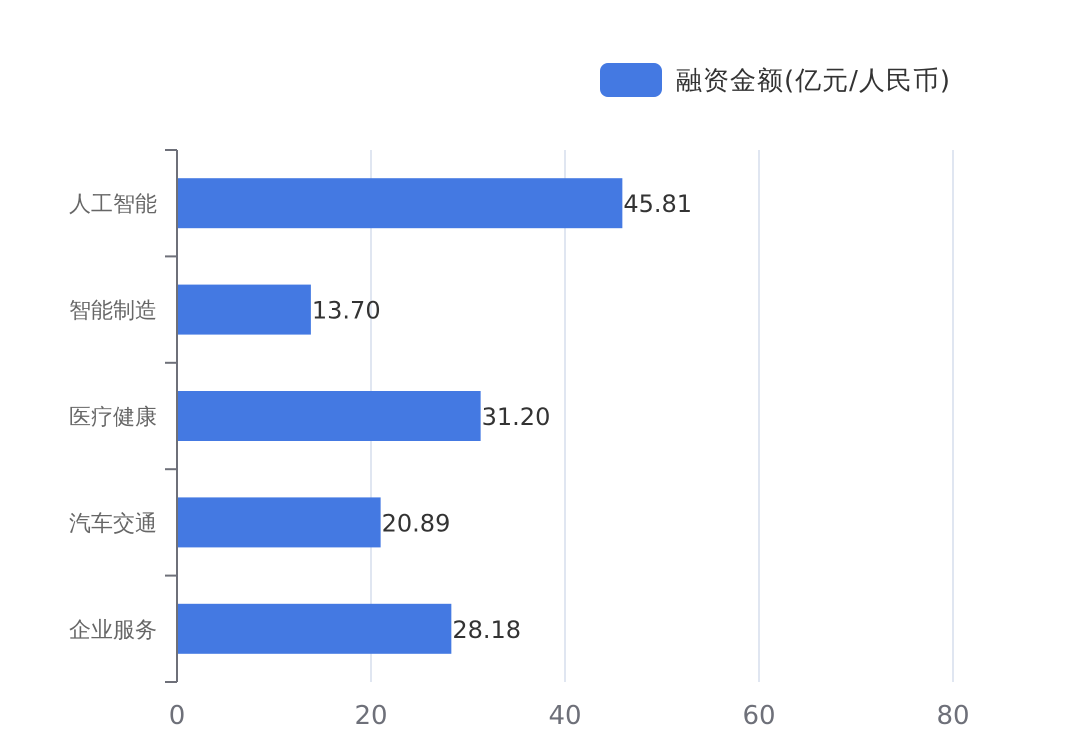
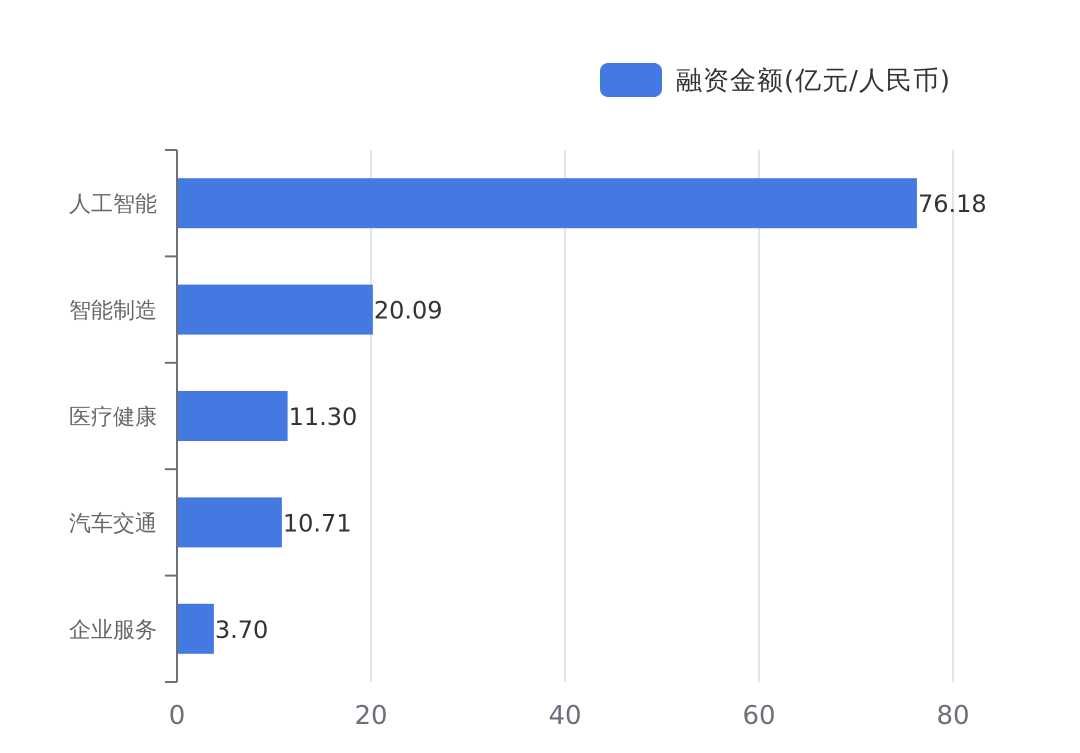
人工智能: 45.81 -> 76.18
智能制造: 13.70 -> 20.09
医疗健康: 31.20 -> 11.30
汽车交通: 20.89 -> 10.71
企业服务: 28.18 -> 3.70
